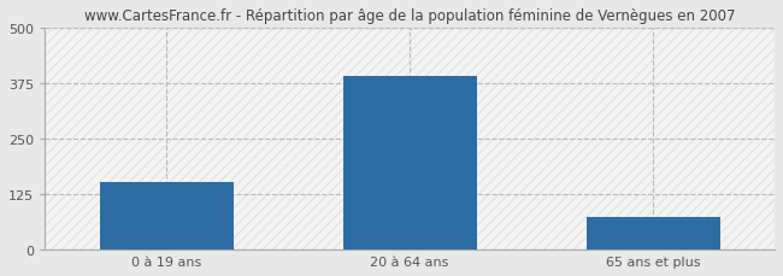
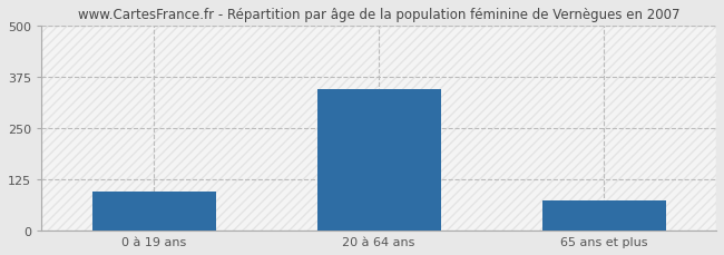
0 à 19 ans: 152 -> 95
20 à 64 ans: 390 -> 345
